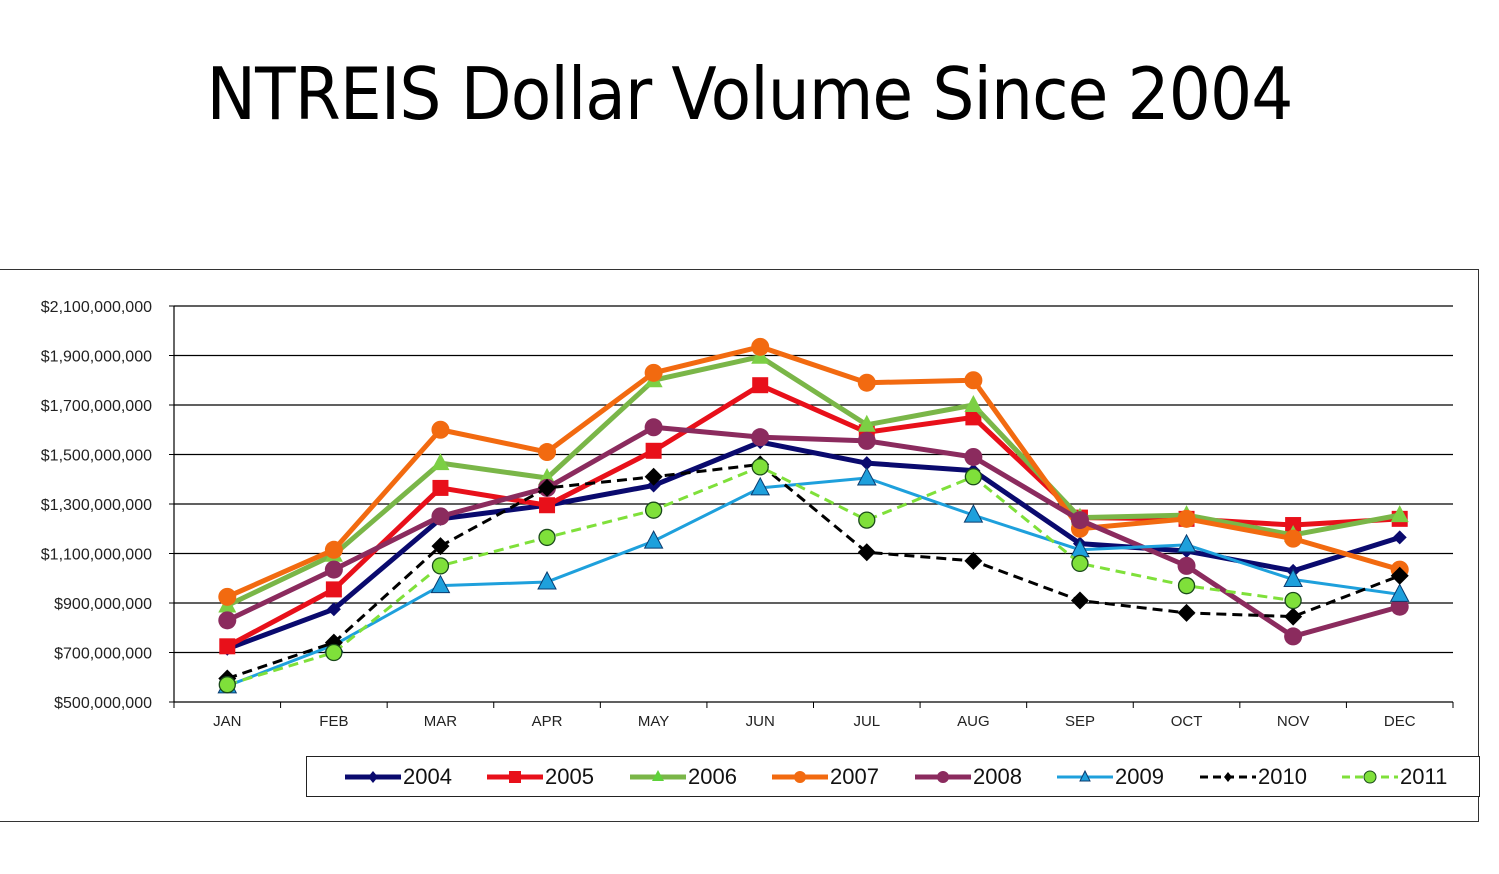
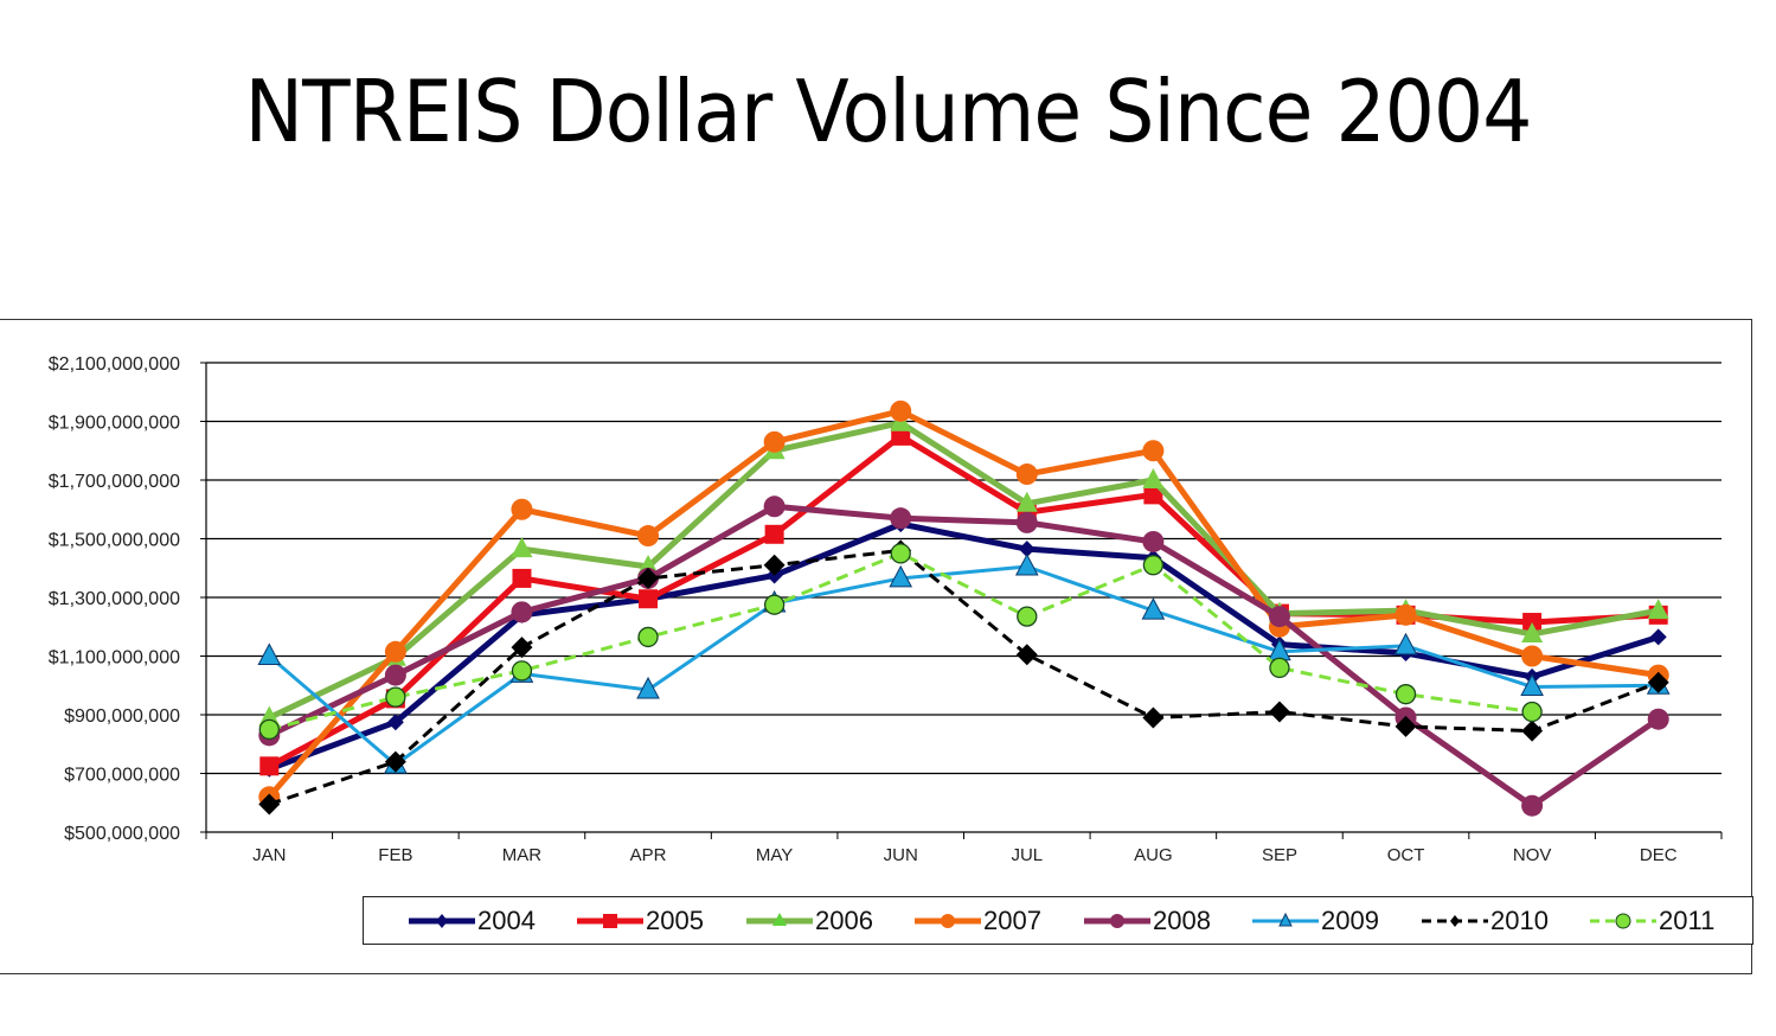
2007/JAN: $920000000 -> $620000000
2009/JAN: $560000000 -> $1100000000
2011/JAN: $570000000 -> $850000000
2011/FEB: $700000000 -> $960000000
2009/MAR: $970000000 -> $1040000000
2009/MAY: $1150000000 -> $1280000000
2005/JUN: $1780000000 -> $1850000000
2007/JUL: $1790000000 -> $1720000000
2010/AUG: $1070000000 -> $890000000
2008/OCT: $1050000000 -> $890000000
2007/NOV: $1160000000 -> $1100000000
2008/NOV: $760000000 -> $590000000
2009/DEC: $940000000 -> $1000000000
